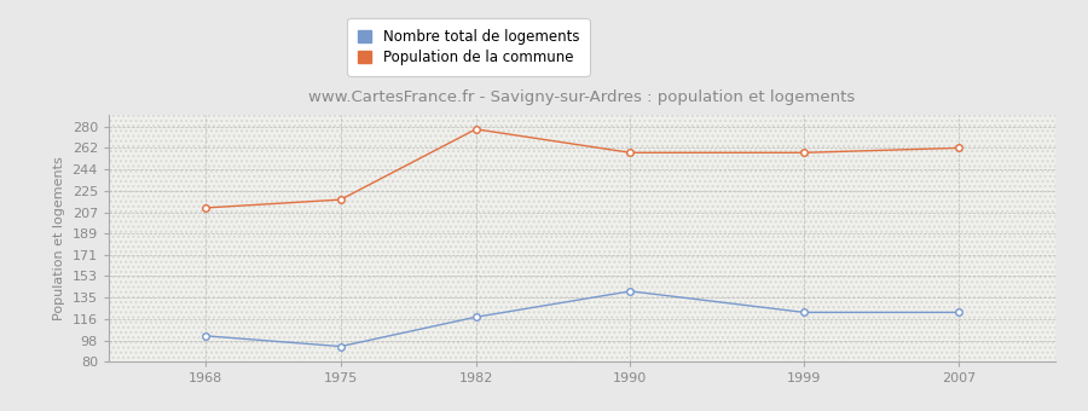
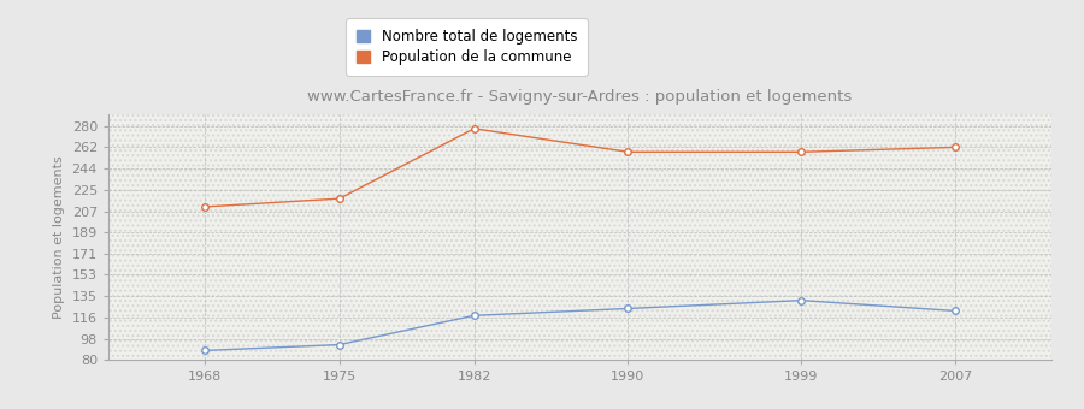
Nombre total de logements/1968: 102 -> 88
Nombre total de logements/1990: 140 -> 124
Nombre total de logements/1999: 122 -> 131
